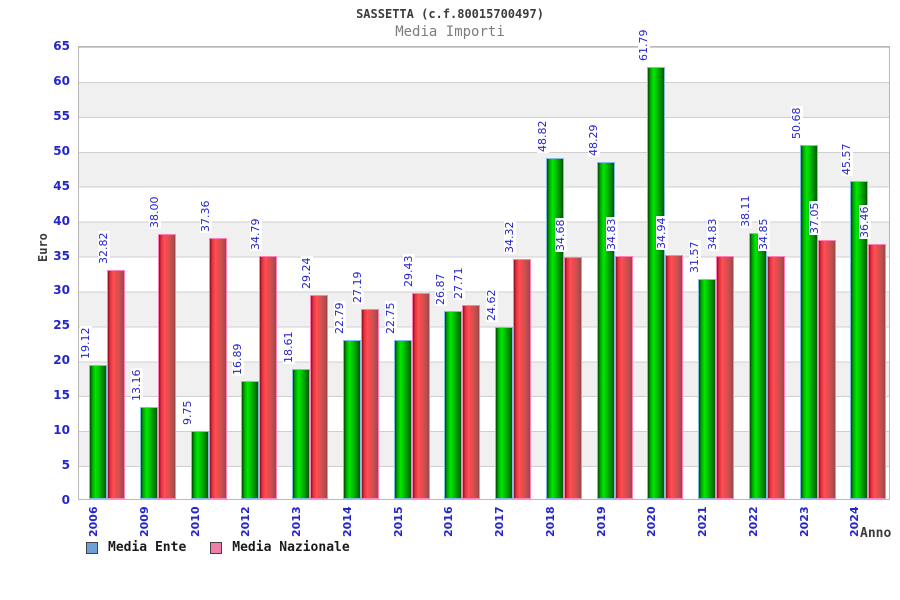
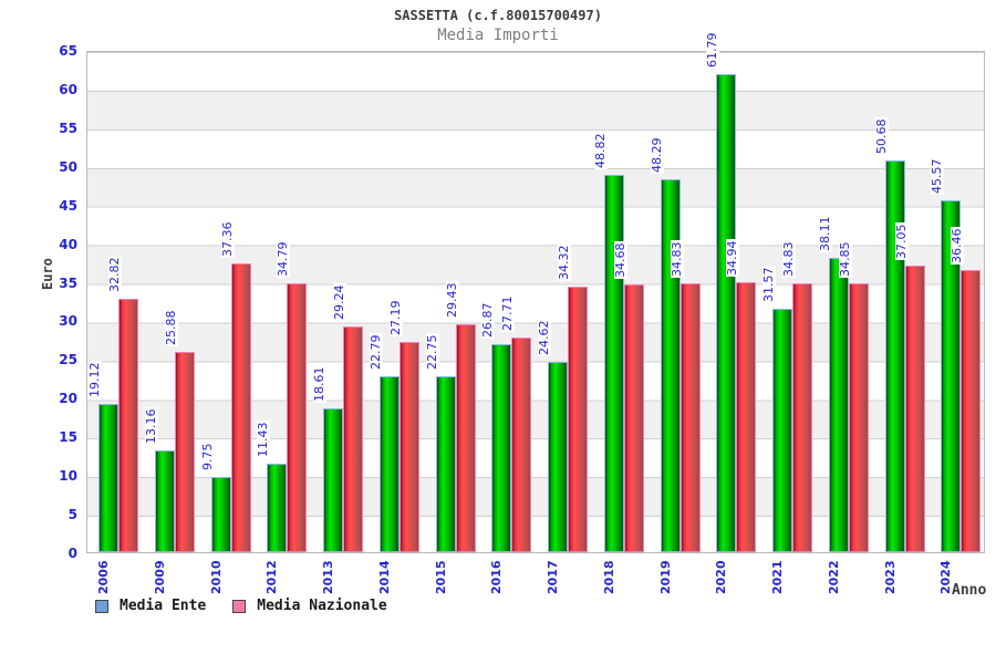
Media Nazionale/2009: 38.00 -> 25.88
Media Ente/2012: 16.89 -> 11.43
